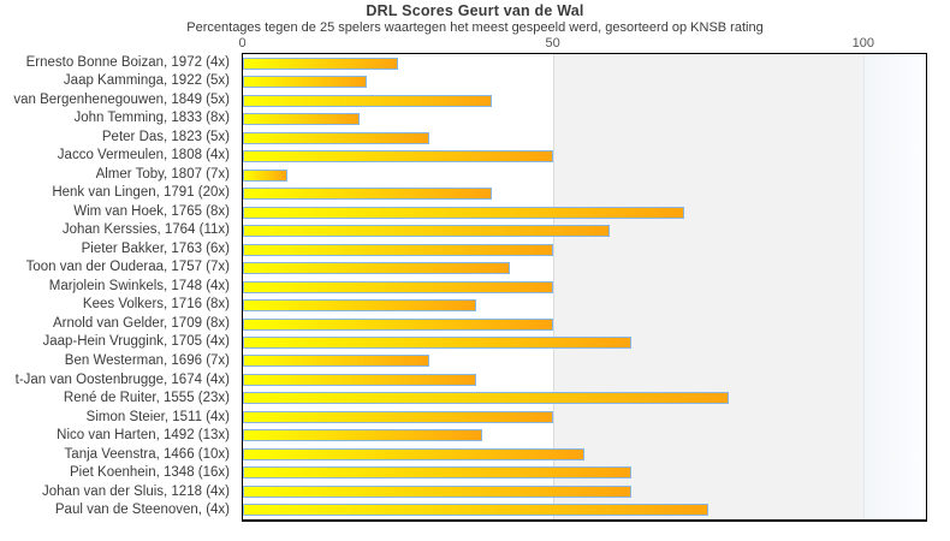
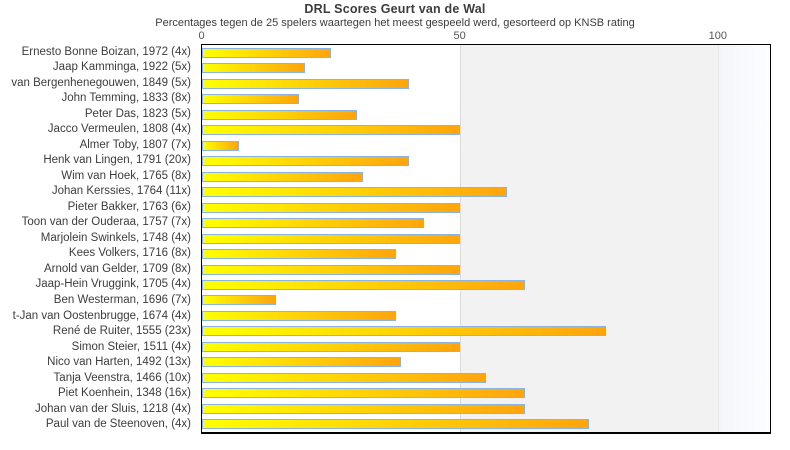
Wim van Hoek, 1765 (8x): 71 -> 31
Ben Westerman, 1696 (7x): 30 -> 14
